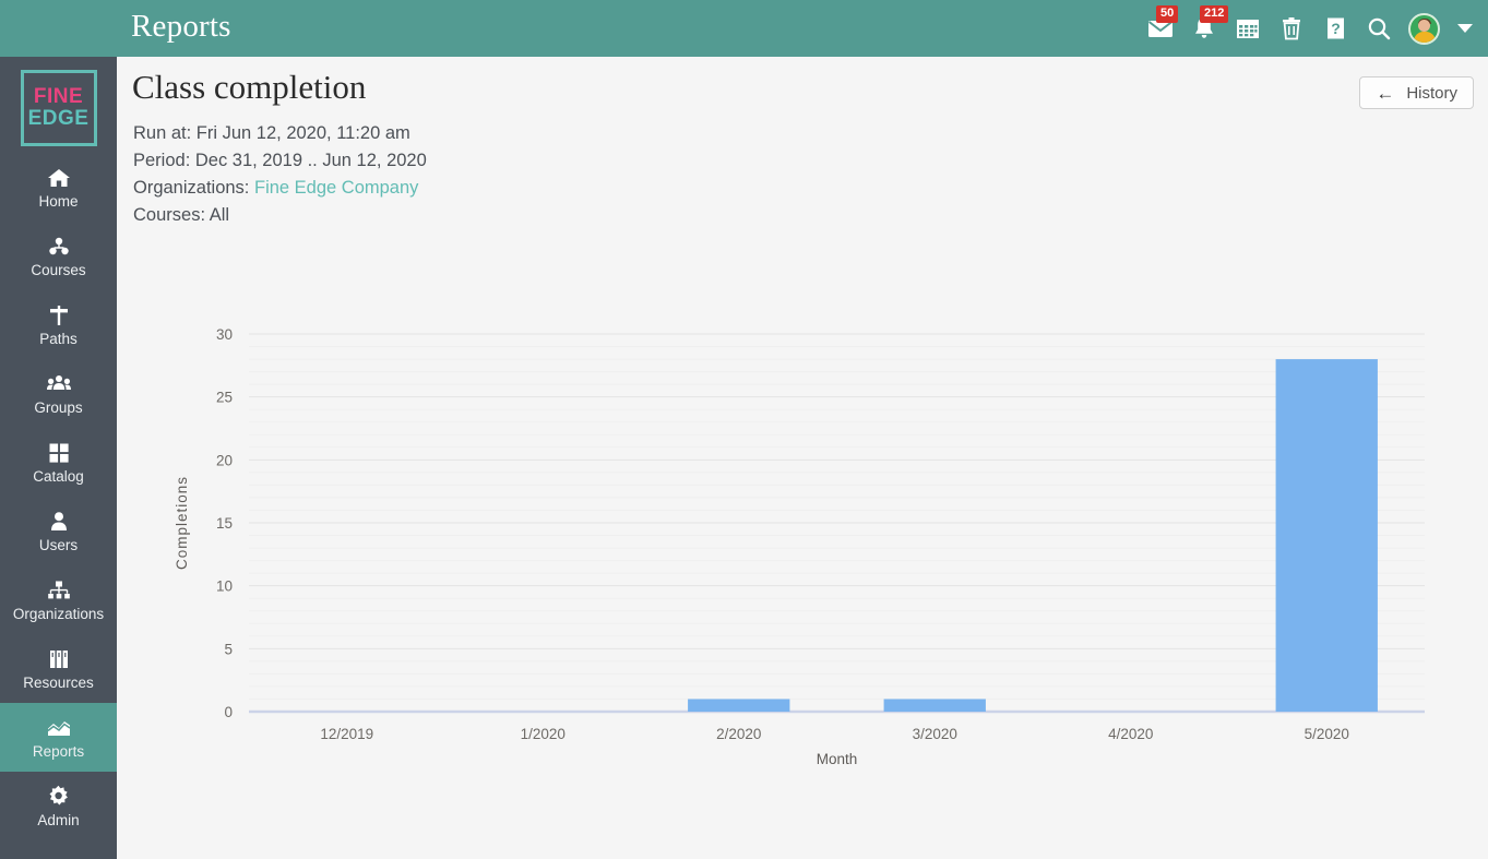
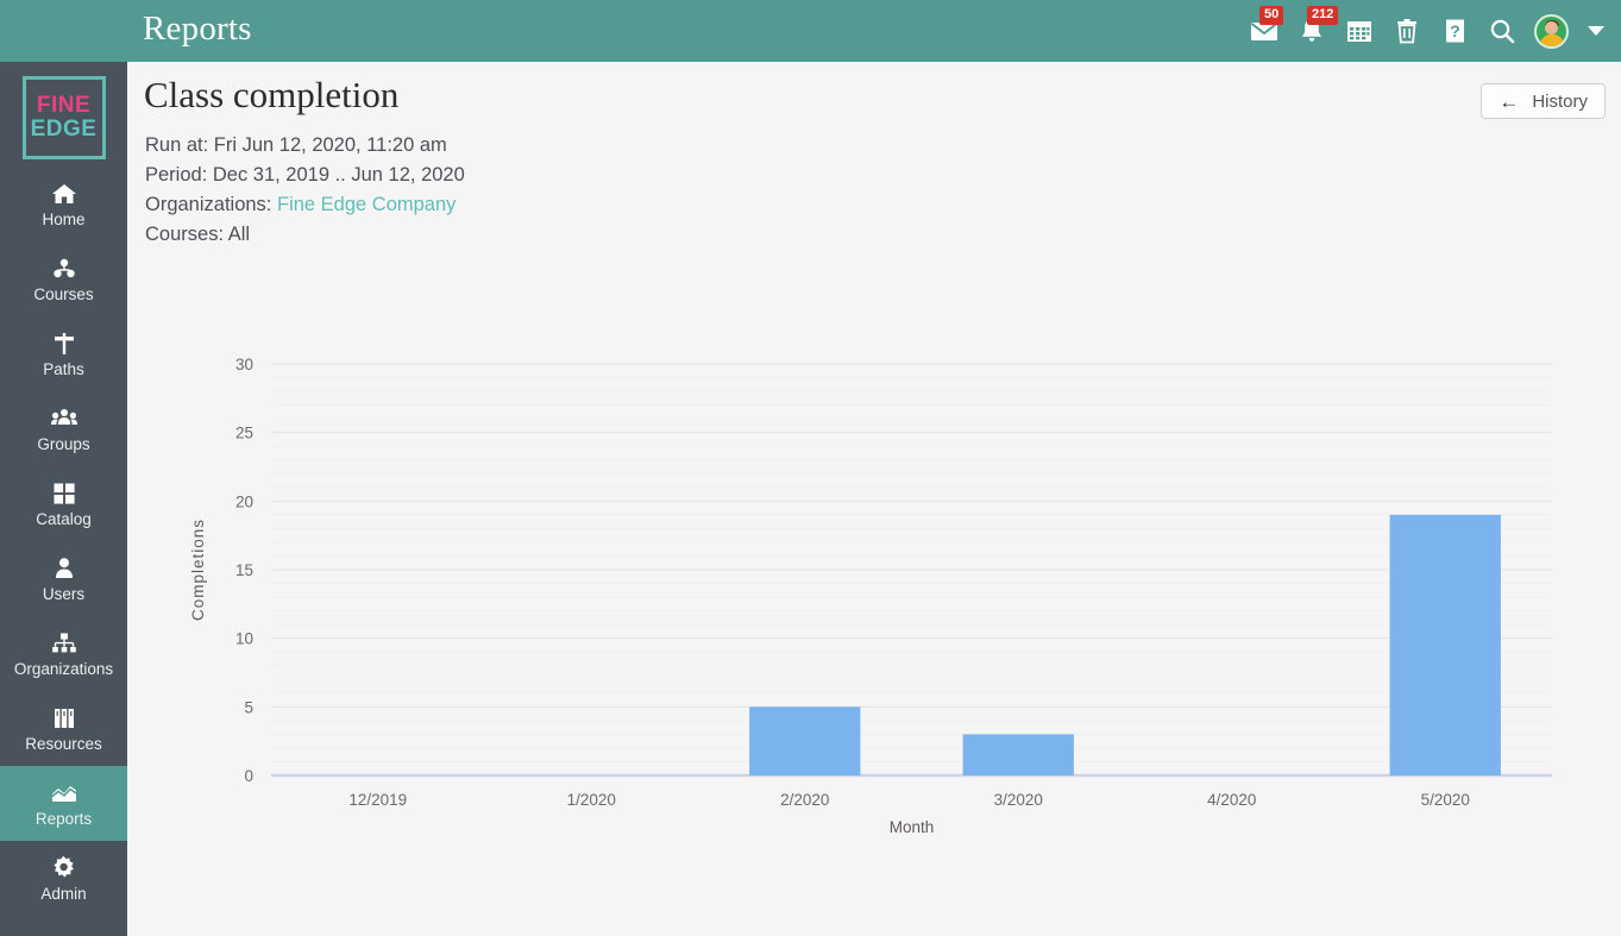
2/2020: 1 -> 5
3/2020: 1 -> 3
5/2020: 28 -> 19
